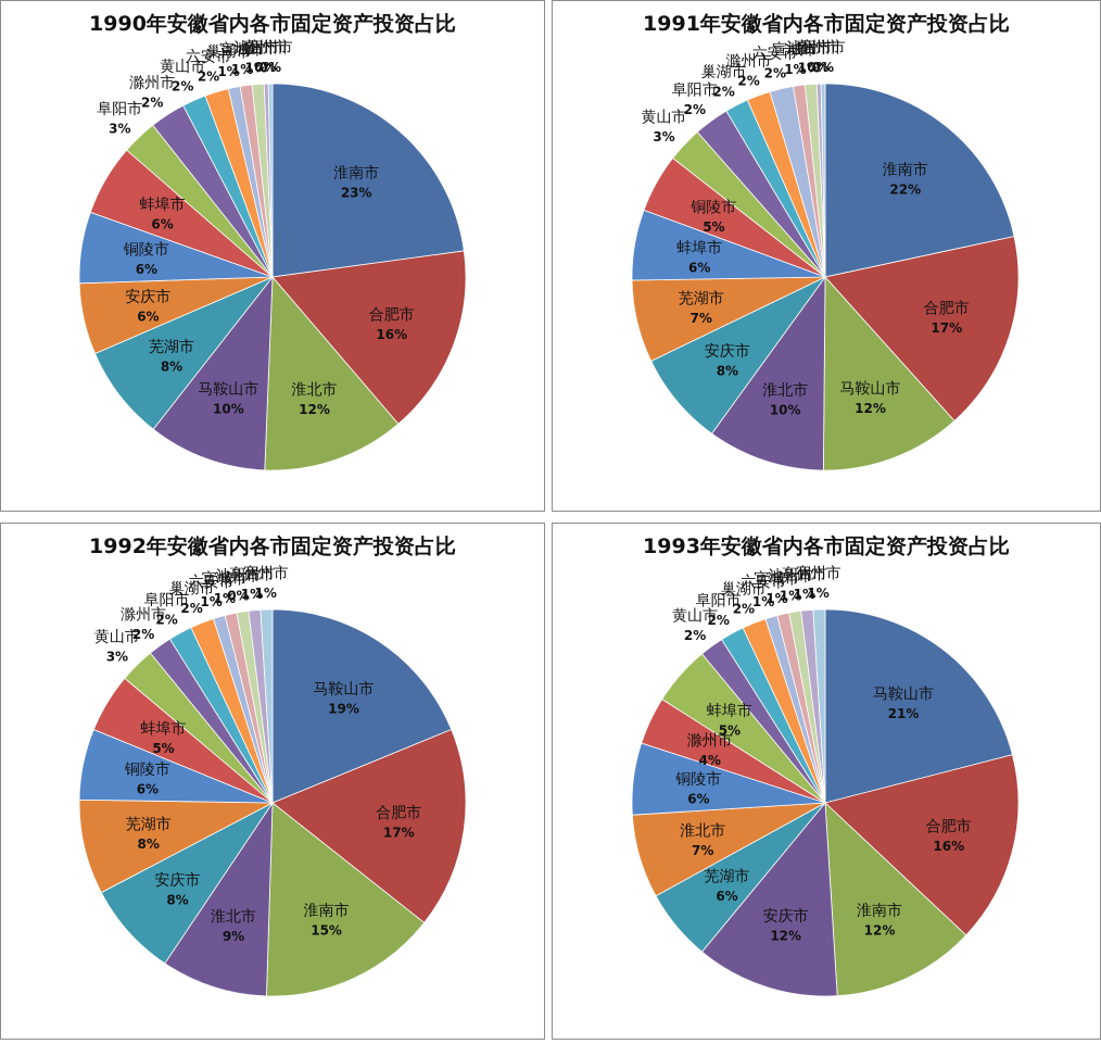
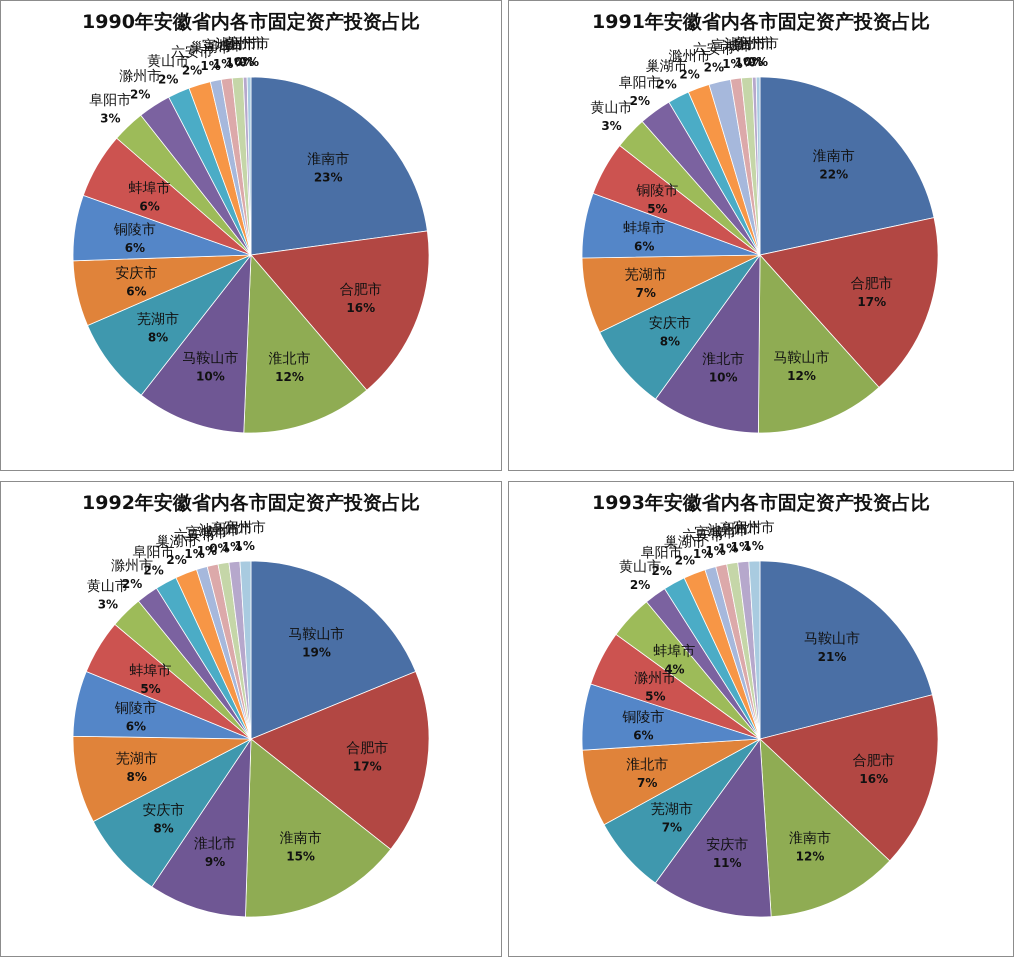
1993年安徽省内各市固定资产投资占比/安庆市: 12% -> 11%
1993年安徽省内各市固定资产投资占比/芜湖市: 6% -> 7%
1993年安徽省内各市固定资产投资占比/滁州市: 4% -> 5%
1993年安徽省内各市固定资产投资占比/蚌埠市: 5% -> 4%
